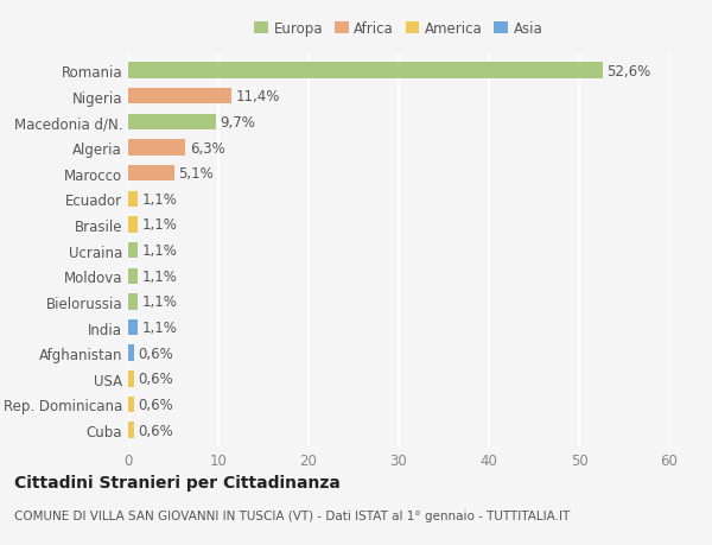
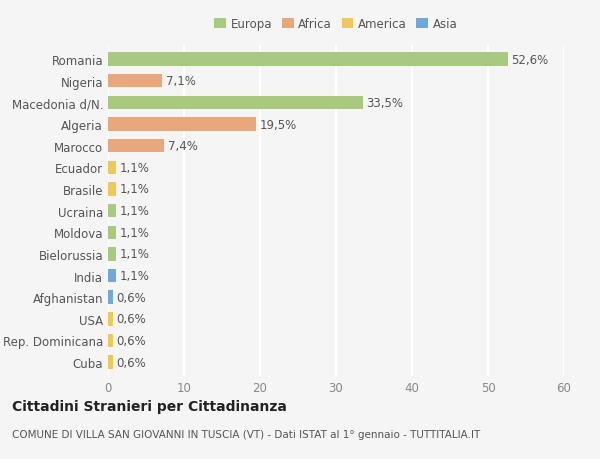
Nigeria: 11,4% -> 7,1%
Macedonia d/N.: 9,7% -> 33,5%
Algeria: 6,3% -> 19,5%
Marocco: 5,1% -> 7,4%
